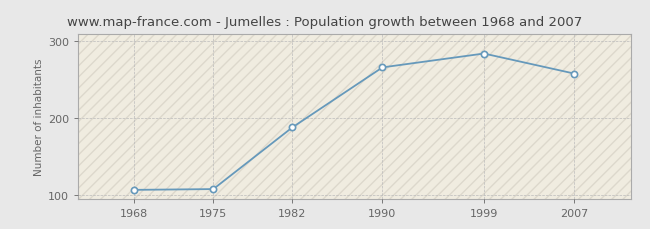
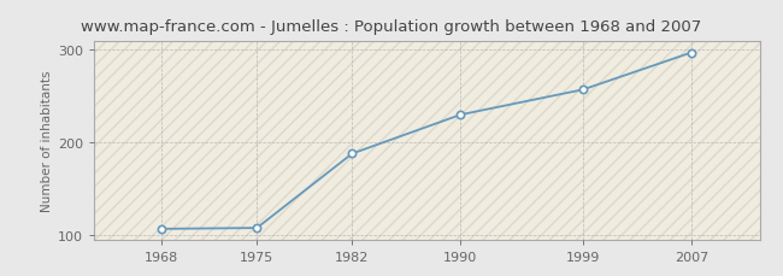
1990: 266 -> 230
1999: 284 -> 257
2007: 258 -> 297
